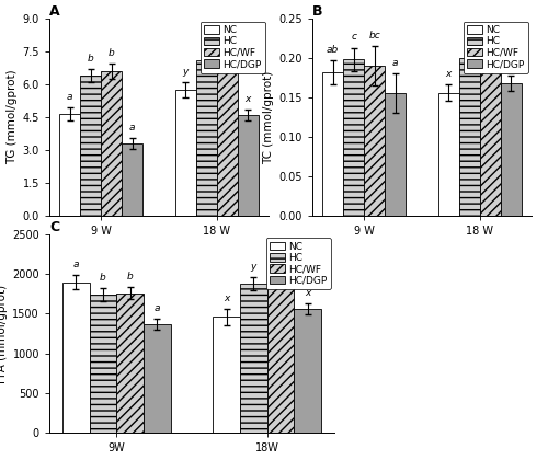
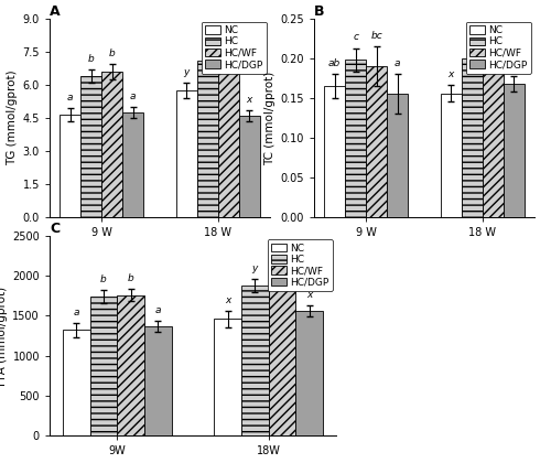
A/HC/DGP/9 W: 3.30 -> 4.75
B/NC/9 W: 0.182 -> 0.165
C/NC/9W: 1900 -> 1320
